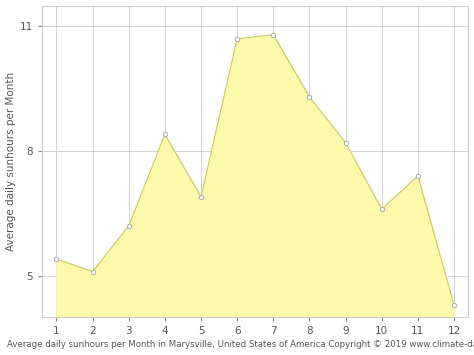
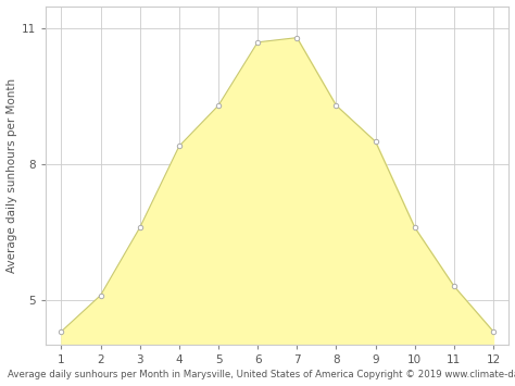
1: 5.4 -> 4.3
3: 6.2 -> 6.6
5: 6.9 -> 9.3
9: 8.2 -> 8.5
11: 7.4 -> 5.3
